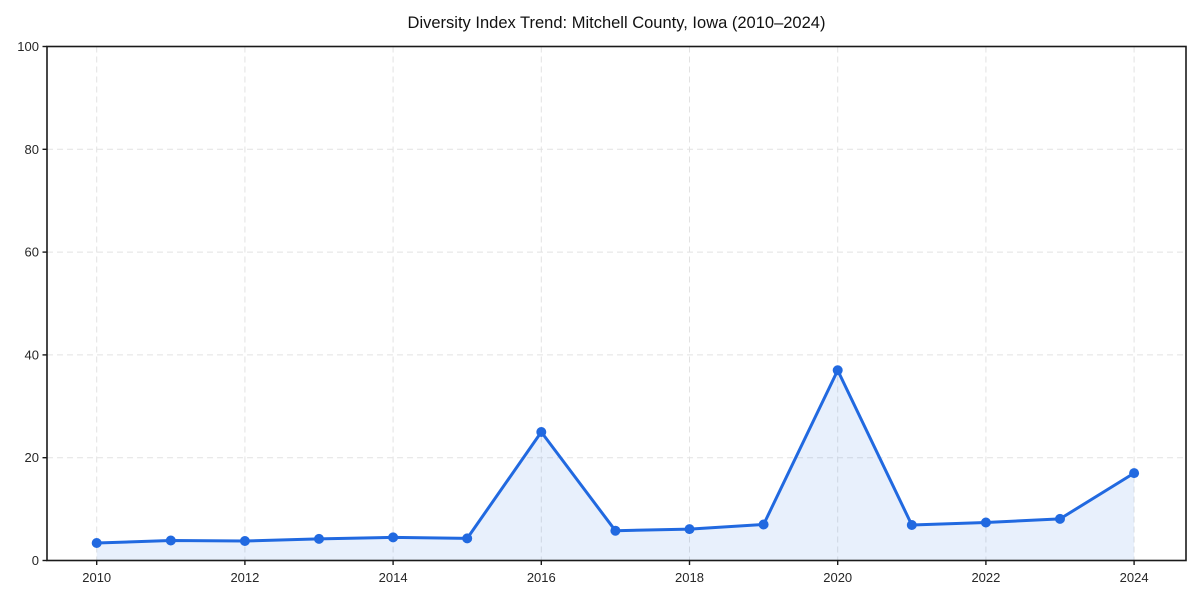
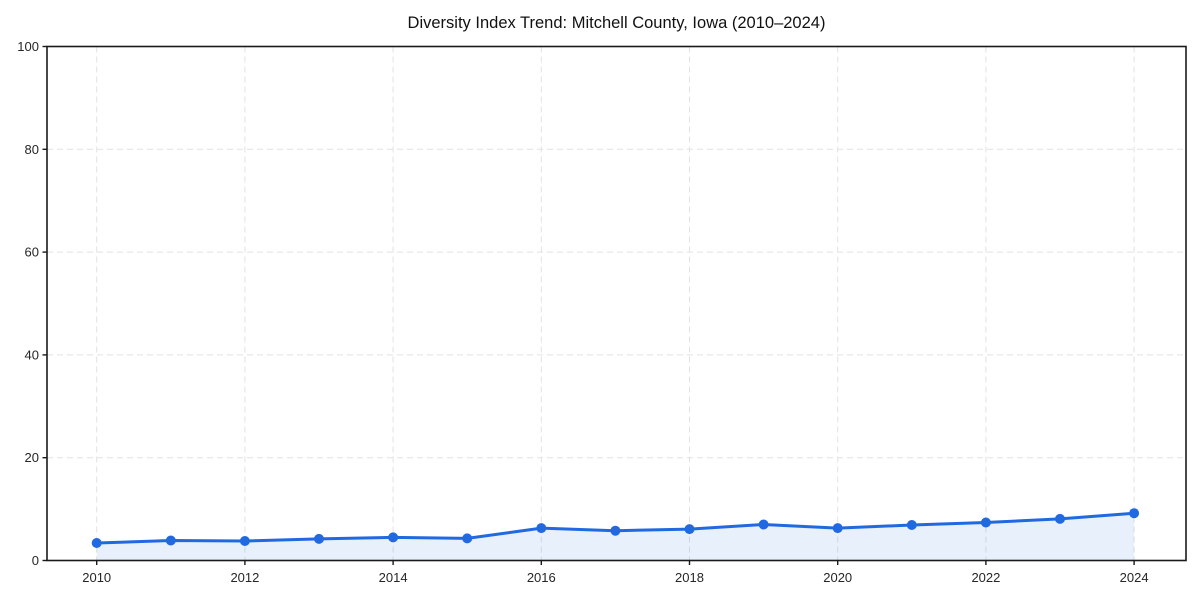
2016: 25 -> 6
2020: 37 -> 6
2024: 17 -> 9
